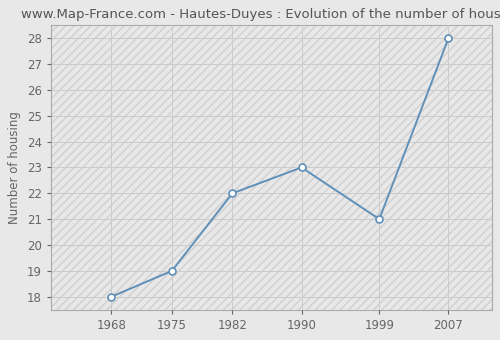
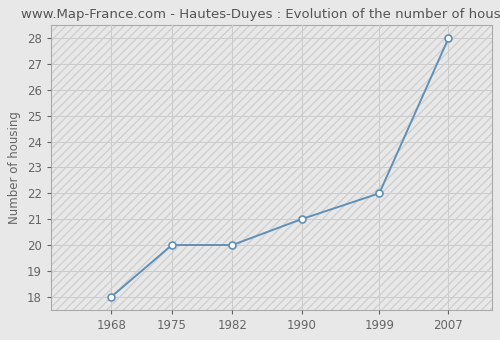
1975: 19 -> 20
1982: 22 -> 20
1990: 23 -> 21
1999: 21 -> 22
